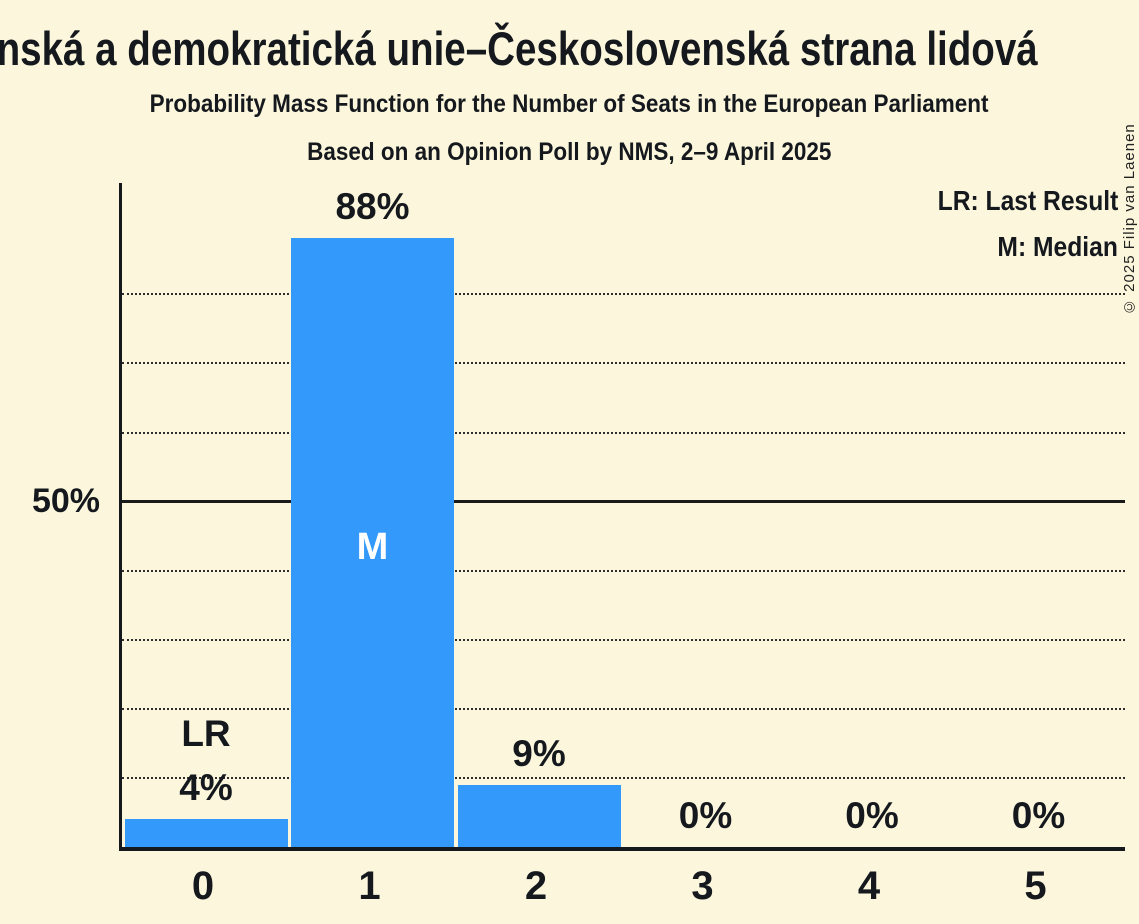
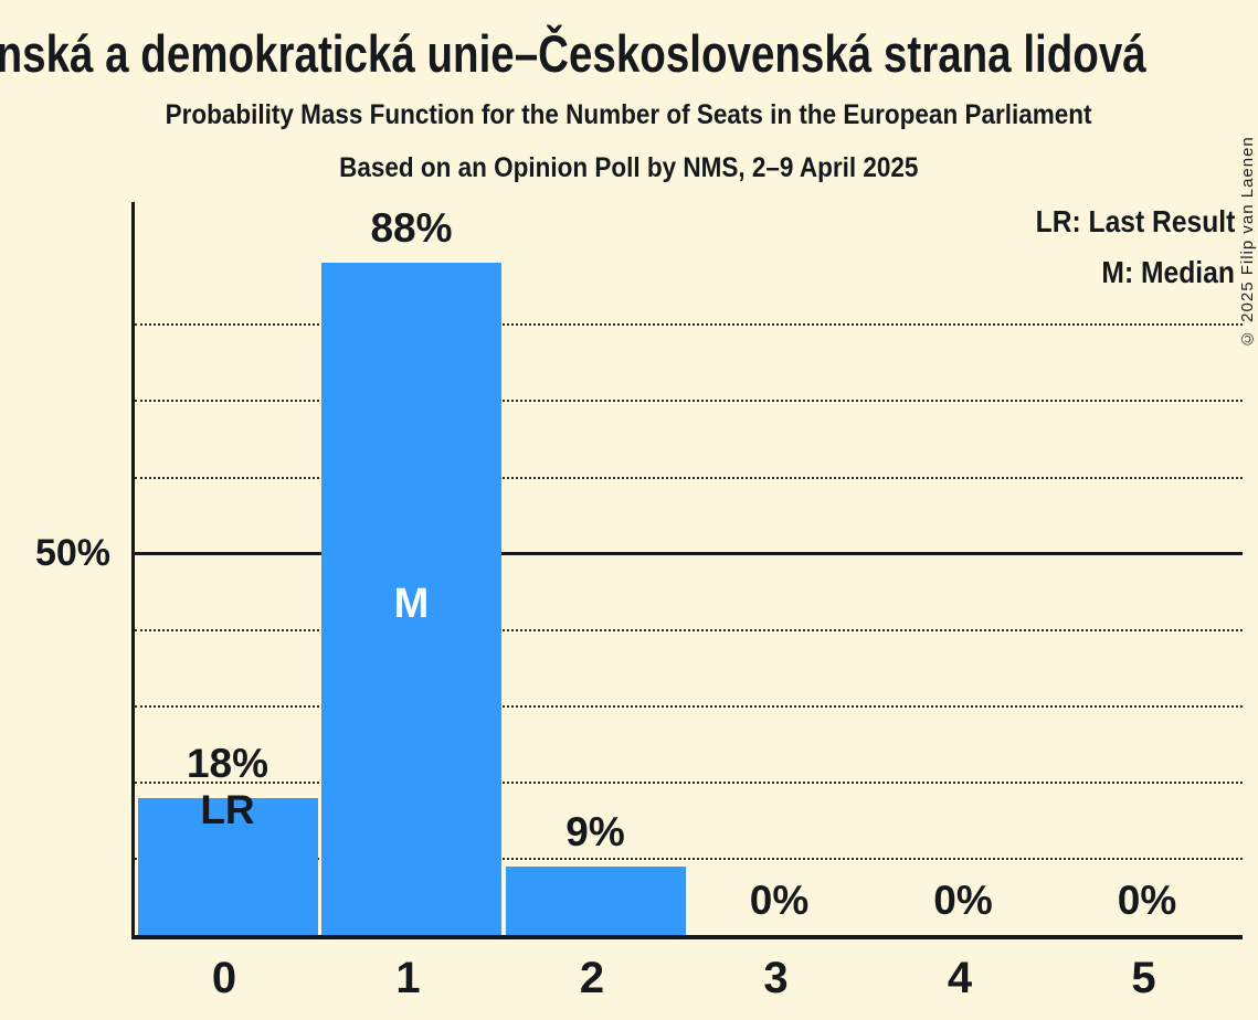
0: 4% -> 18%
